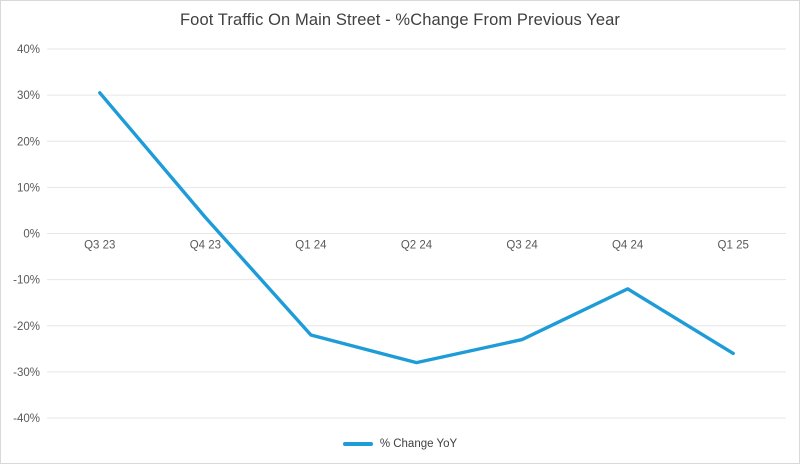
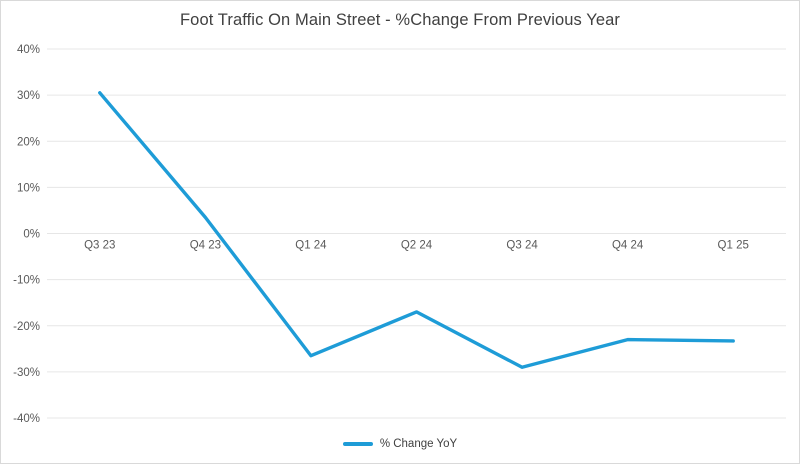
Q1 24: -22% -> -26%
Q2 24: -28% -> -17%
Q3 24: -23% -> -29%
Q4 24: -12% -> -23%
Q1 25: -26% -> -23%
